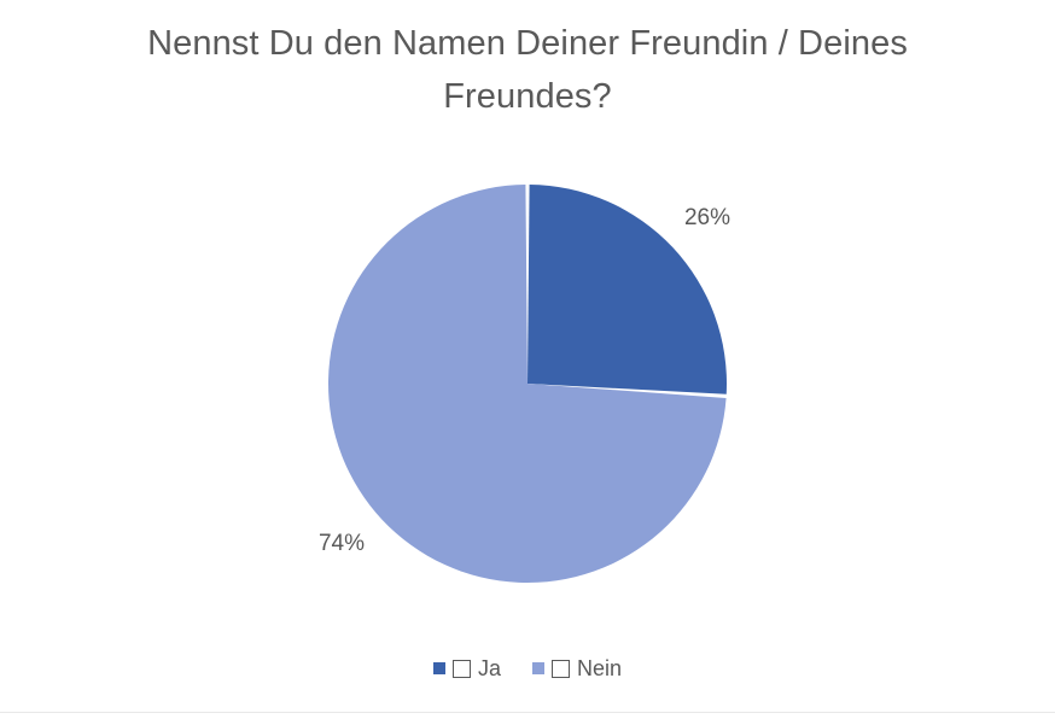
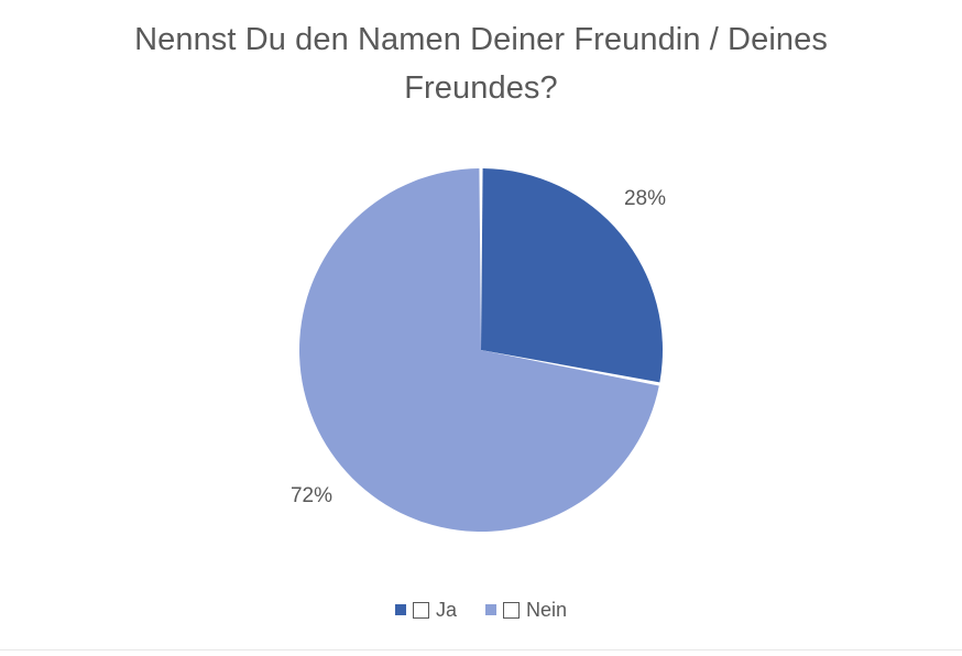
Ja: 26% -> 28%
Nein: 74% -> 72%
